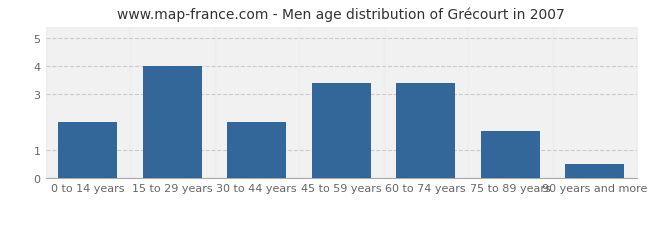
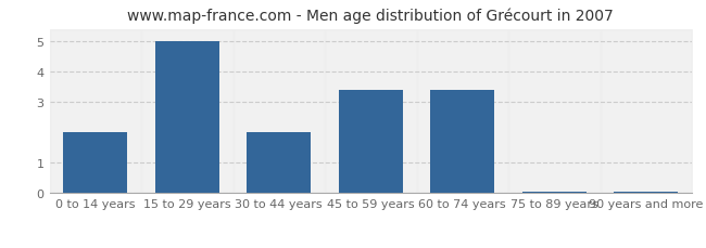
15 to 29 years: 4.00 -> 5.00
75 to 89 years: 1.70 -> 0.05
90 years and more: 0.50 -> 0.05
